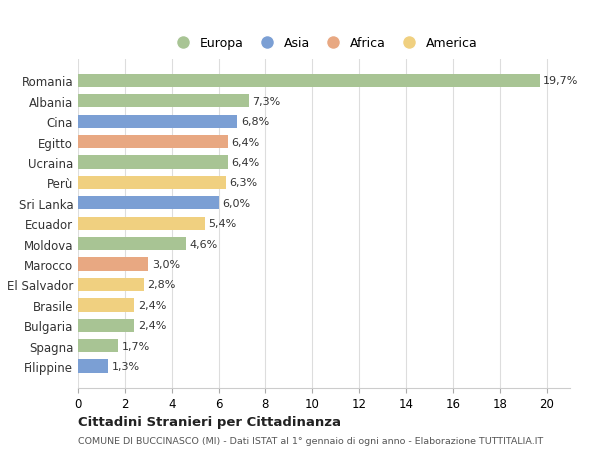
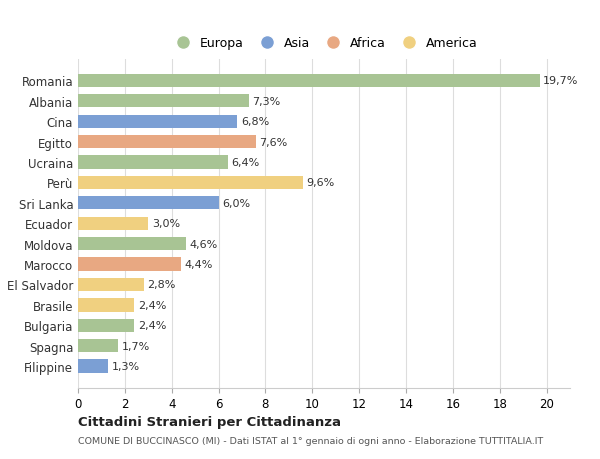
Egitto: 6,4% -> 7,6%
Perù: 6,3% -> 9,6%
Ecuador: 5,4% -> 3,0%
Marocco: 3,0% -> 4,4%
